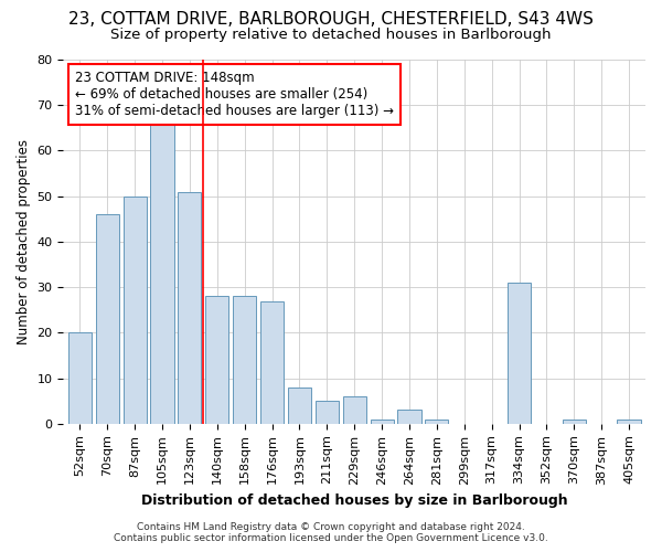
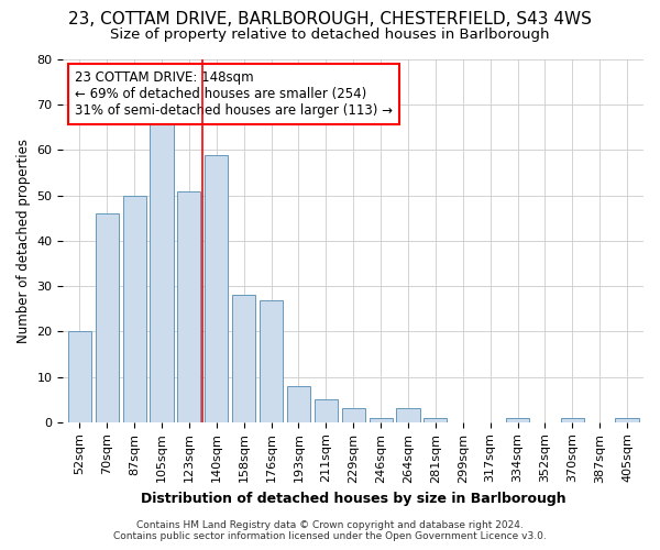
140sqm: 28 -> 59
229sqm: 6 -> 3
334sqm: 31 -> 1
